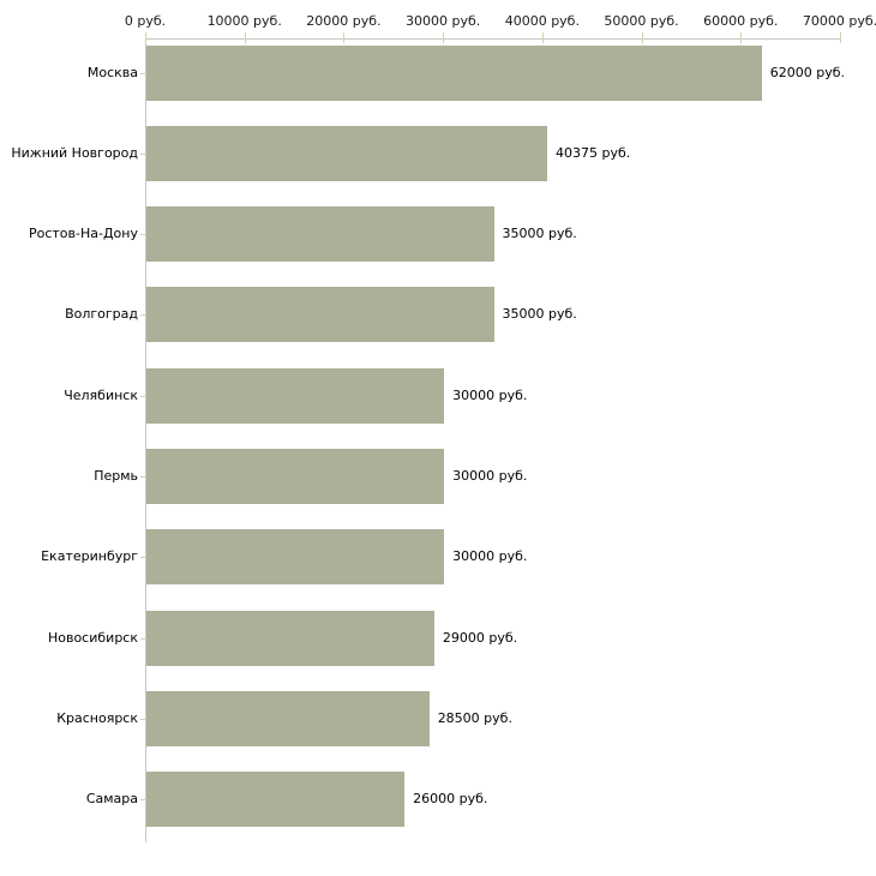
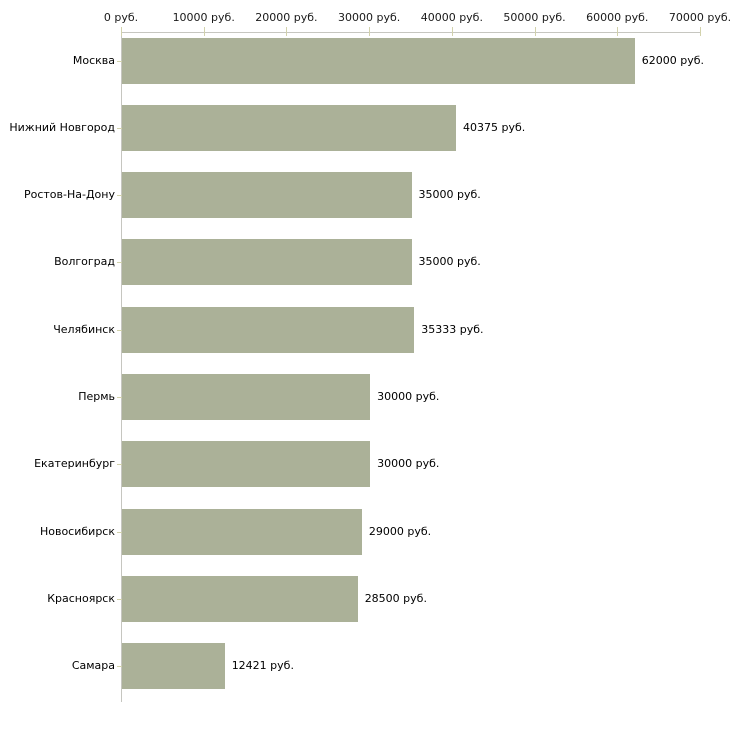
Челябинск: 30000 -> 35333
Самара: 26000 -> 12421
